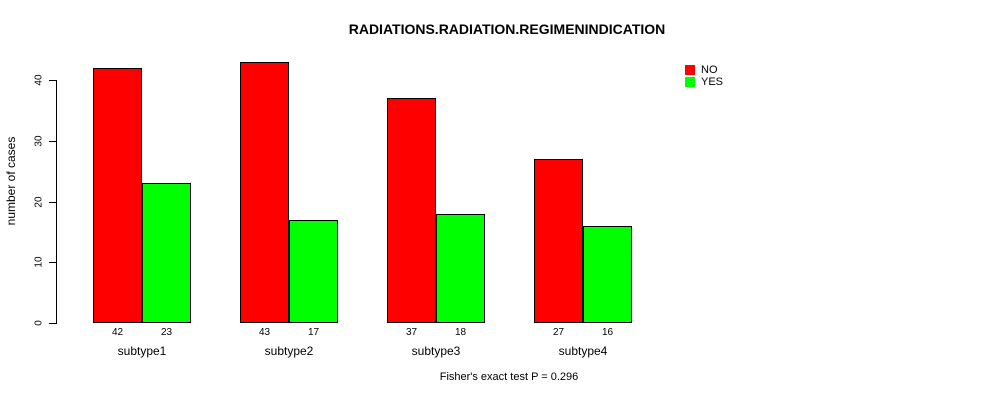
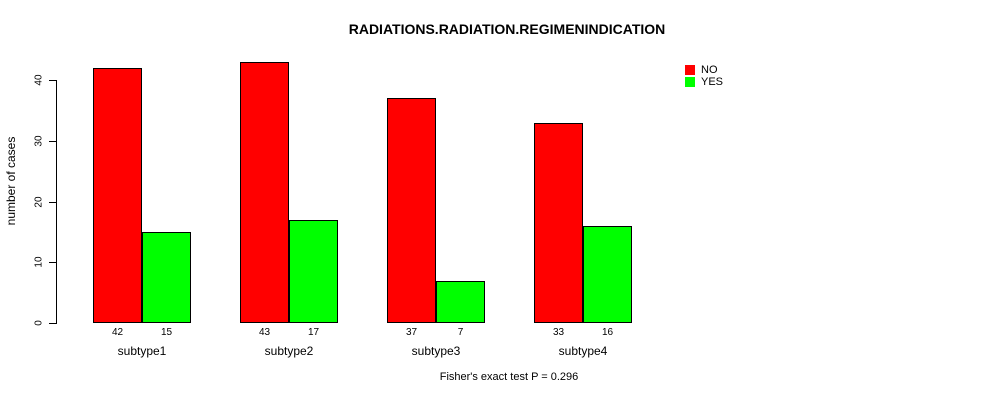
YES/subtype1: 23 -> 15
YES/subtype3: 18 -> 7
NO/subtype4: 27 -> 33
